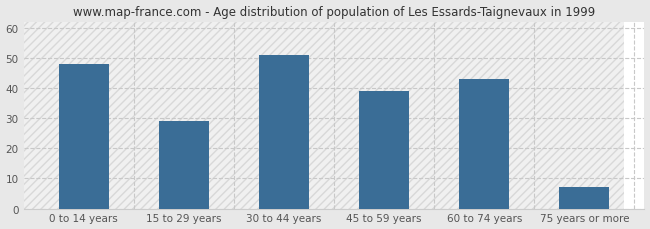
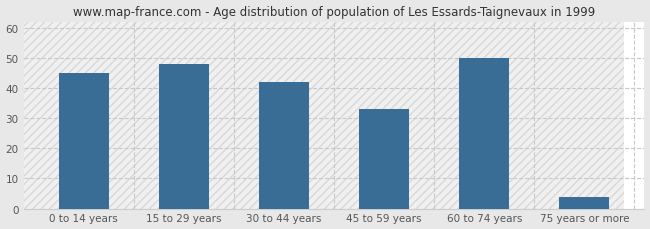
0 to 14 years: 48 -> 45
15 to 29 years: 29 -> 48
30 to 44 years: 51 -> 42
45 to 59 years: 39 -> 33
60 to 74 years: 43 -> 50
75 years or more: 7 -> 4
